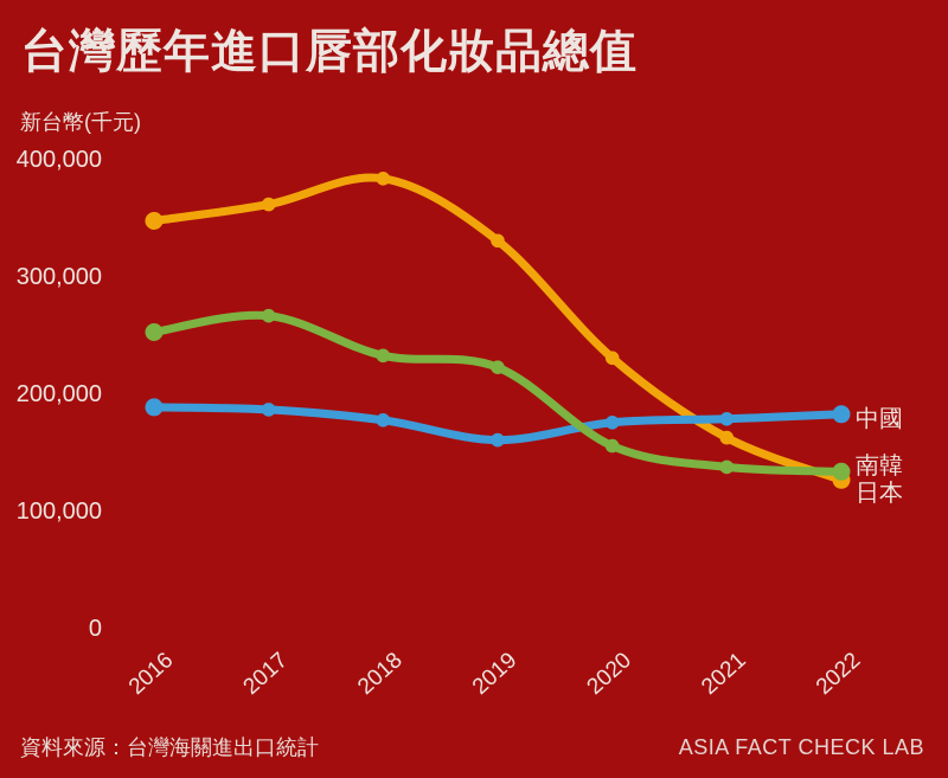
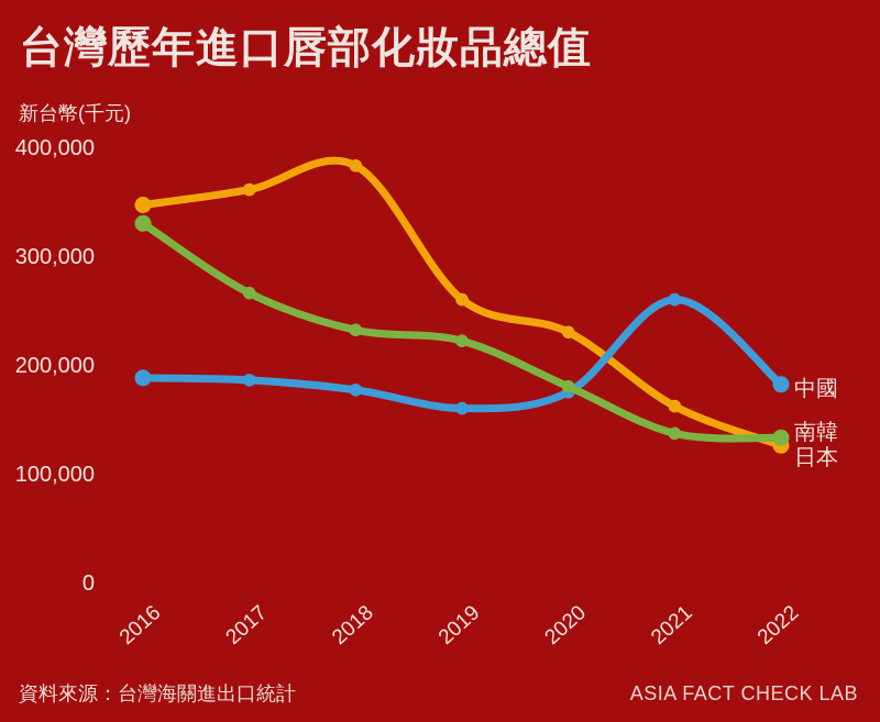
南韓/2016: 250000 -> 330000
日本/2019: 330000 -> 260000
南韓/2020: 160000 -> 180000
中國/2021: 180000 -> 260000
